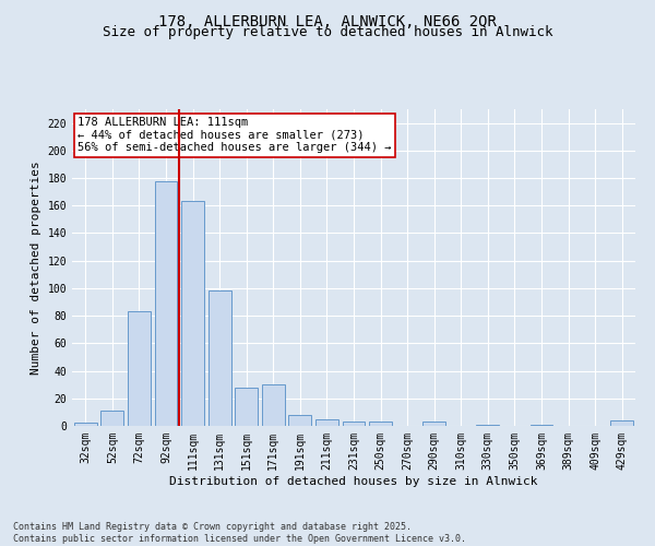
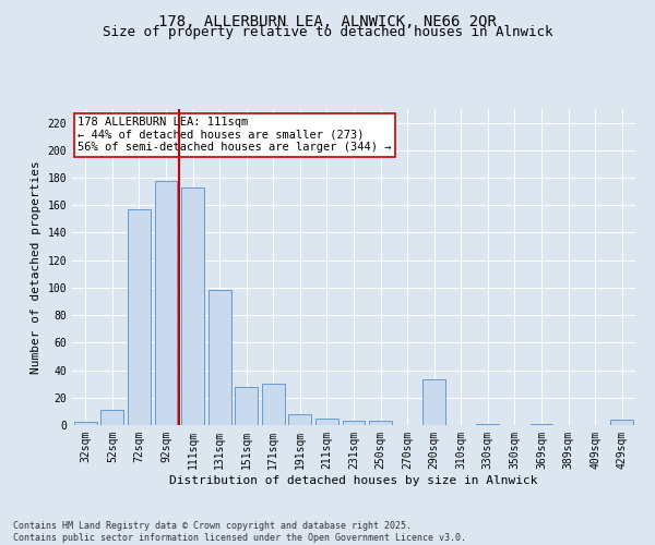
72sqm: 83 -> 157
111sqm: 163 -> 173
290sqm: 3 -> 33
